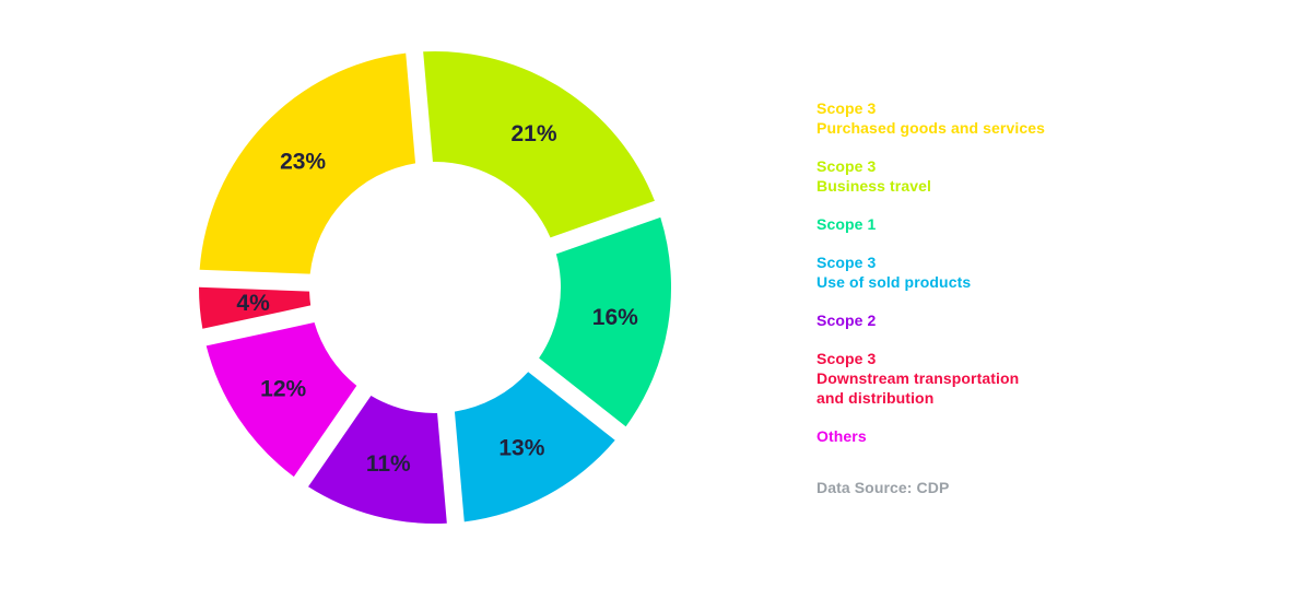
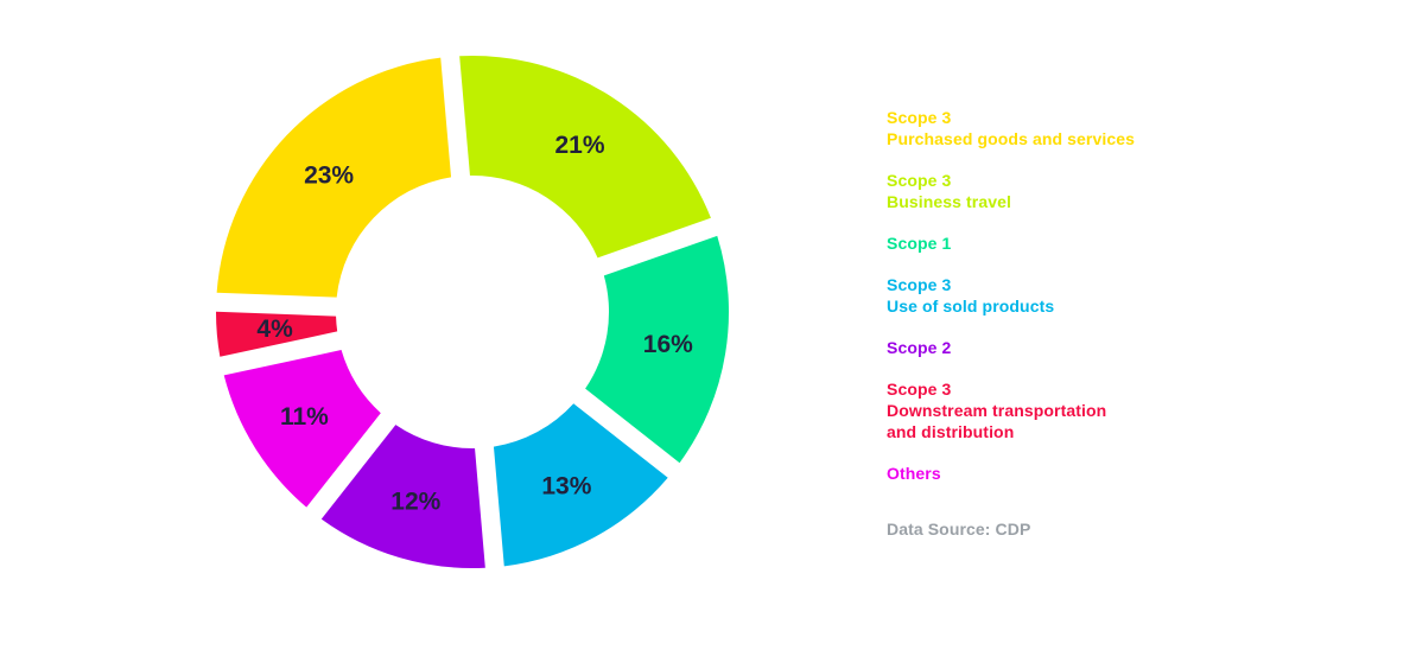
Scope 2: 11% -> 12%
Others: 12% -> 11%
